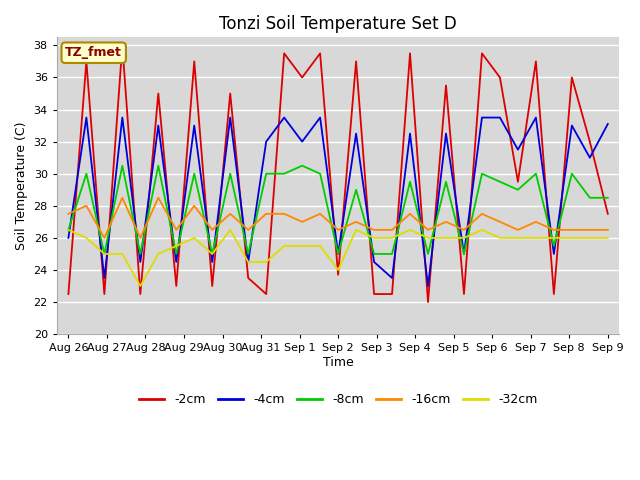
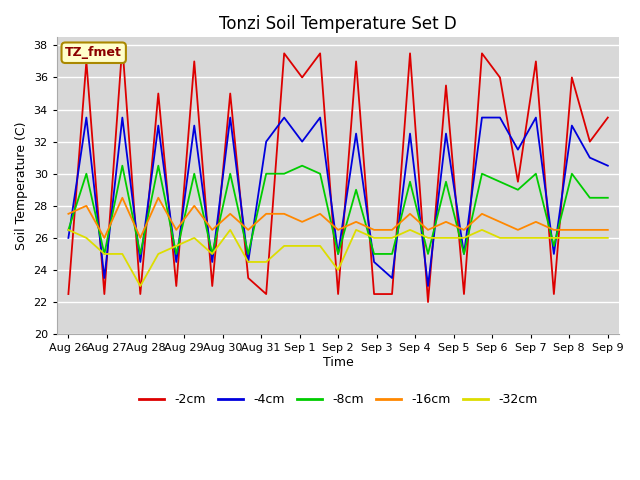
-2cm/Sep 2: 23.7 -> 22.5
-2cm/Sep 9: 27.5 -> 33.5
-4cm/Sep 9: 33.1 -> 30.5
